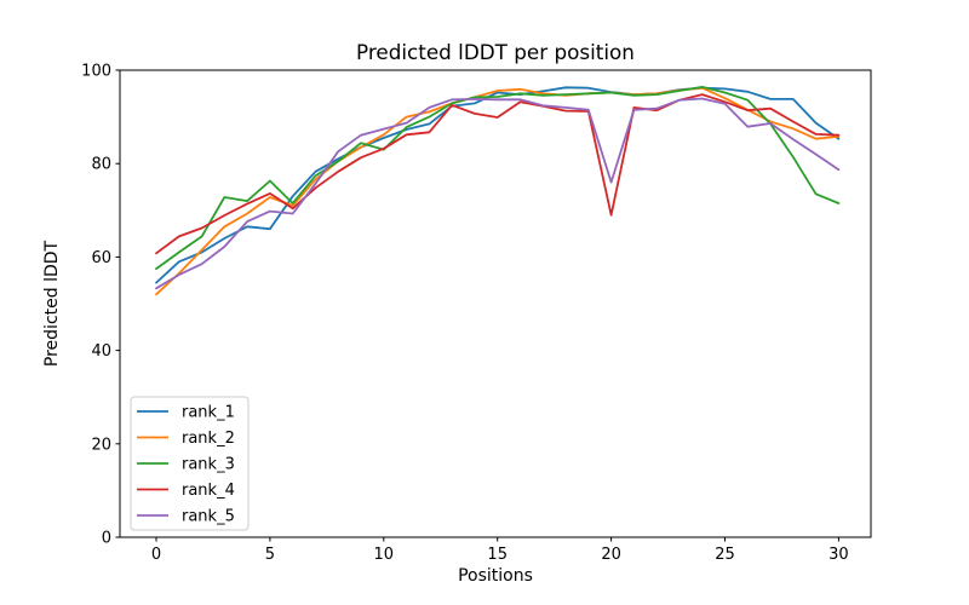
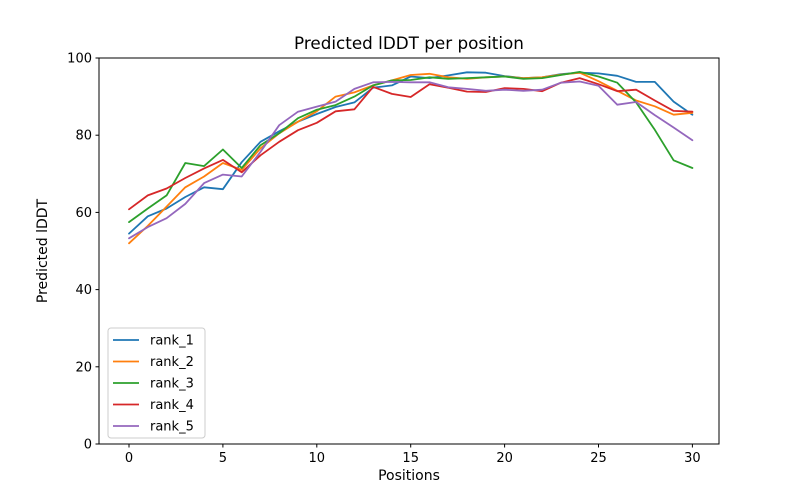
rank_3/10: 83 -> 87
rank_4/20: 69 -> 92
rank_5/20: 76 -> 92
